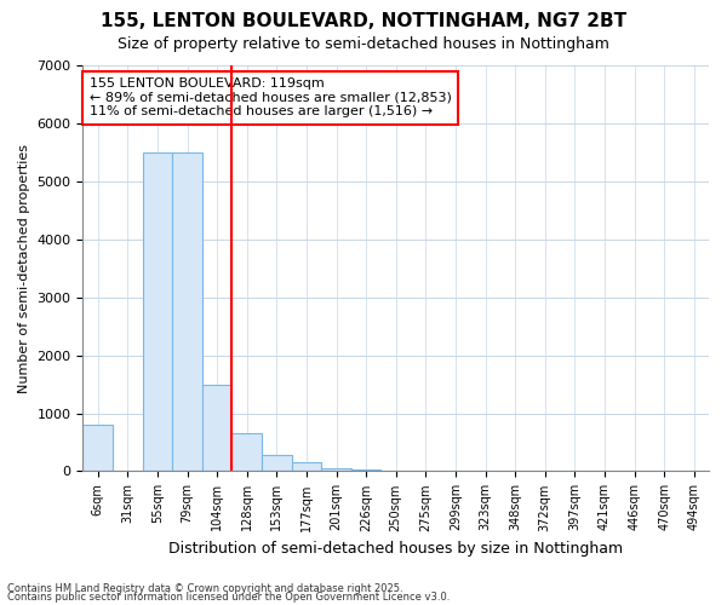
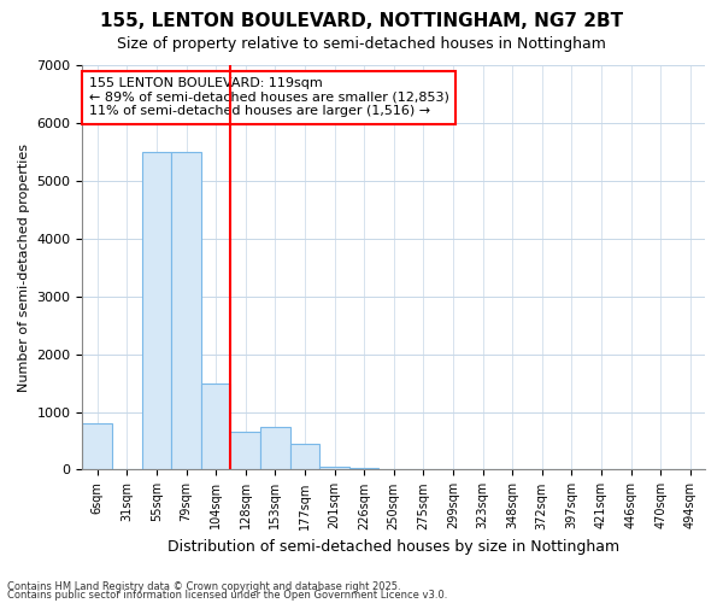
153sqm: 280 -> 750
177sqm: 150 -> 450
